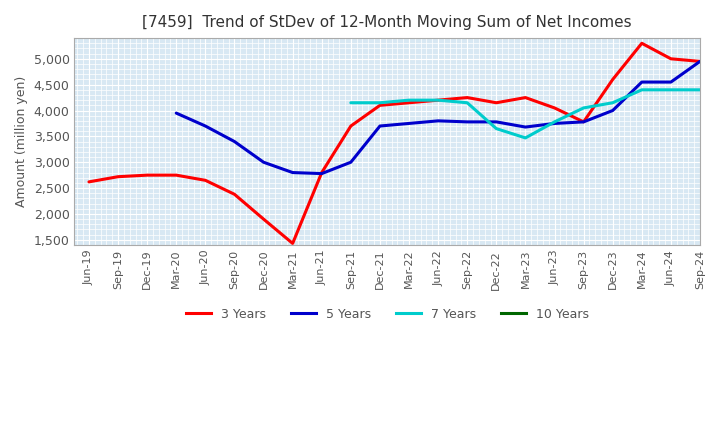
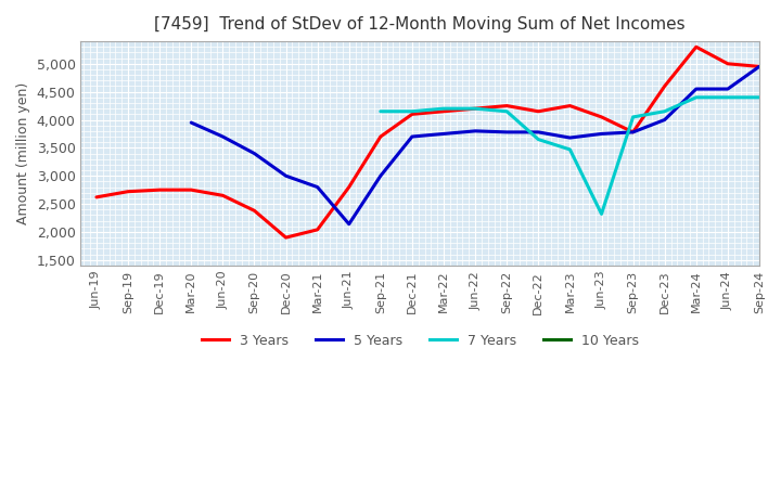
3 Years/Mar-21: 1,430 -> 2,040
5 Years/Jun-21: 2,780 -> 2,140
7 Years/Jun-23: 3,780 -> 2,320
